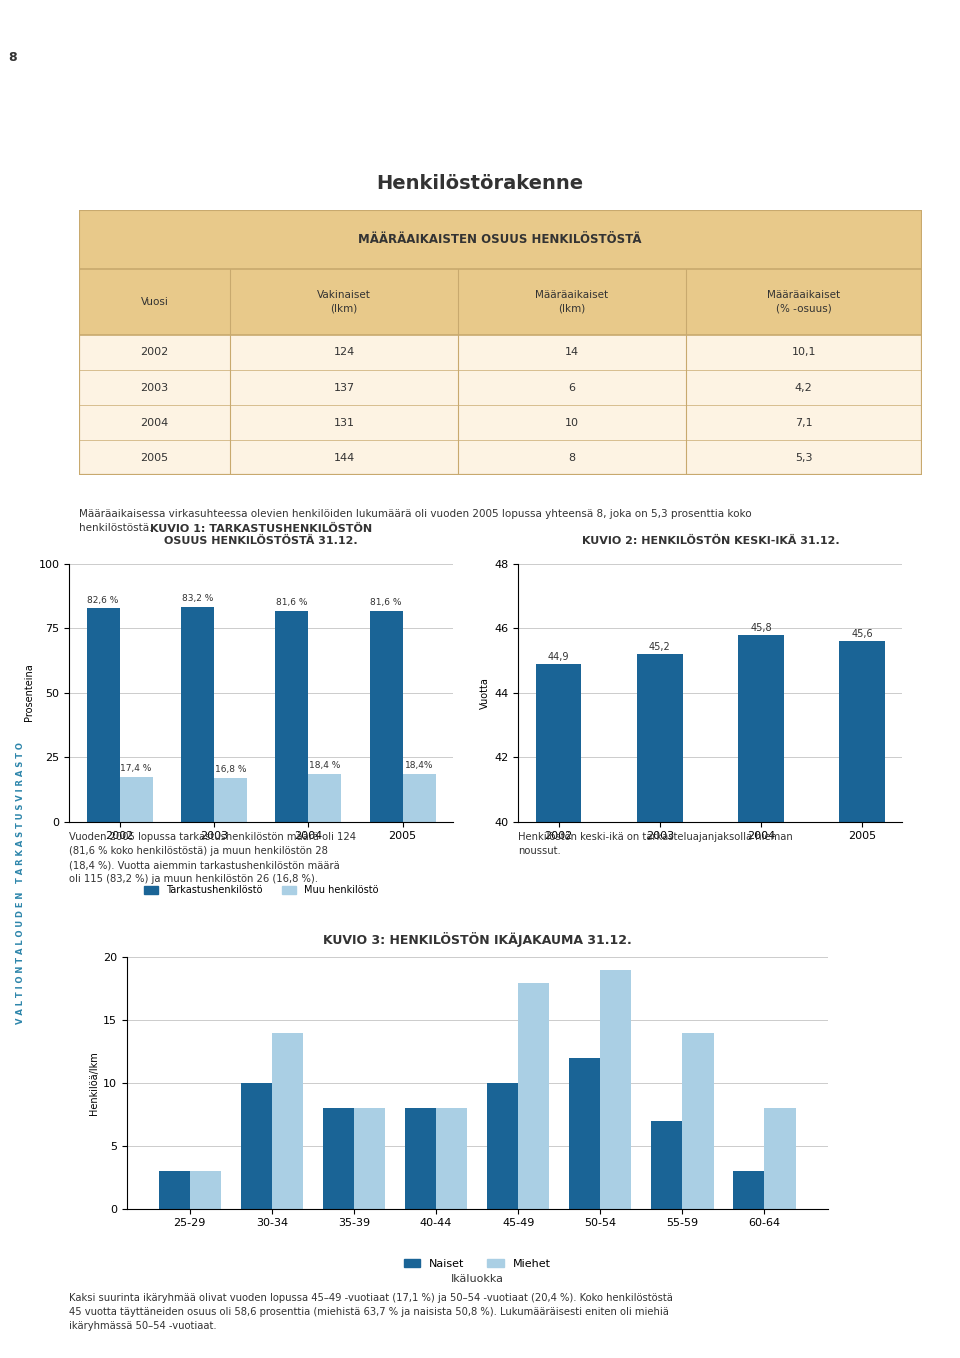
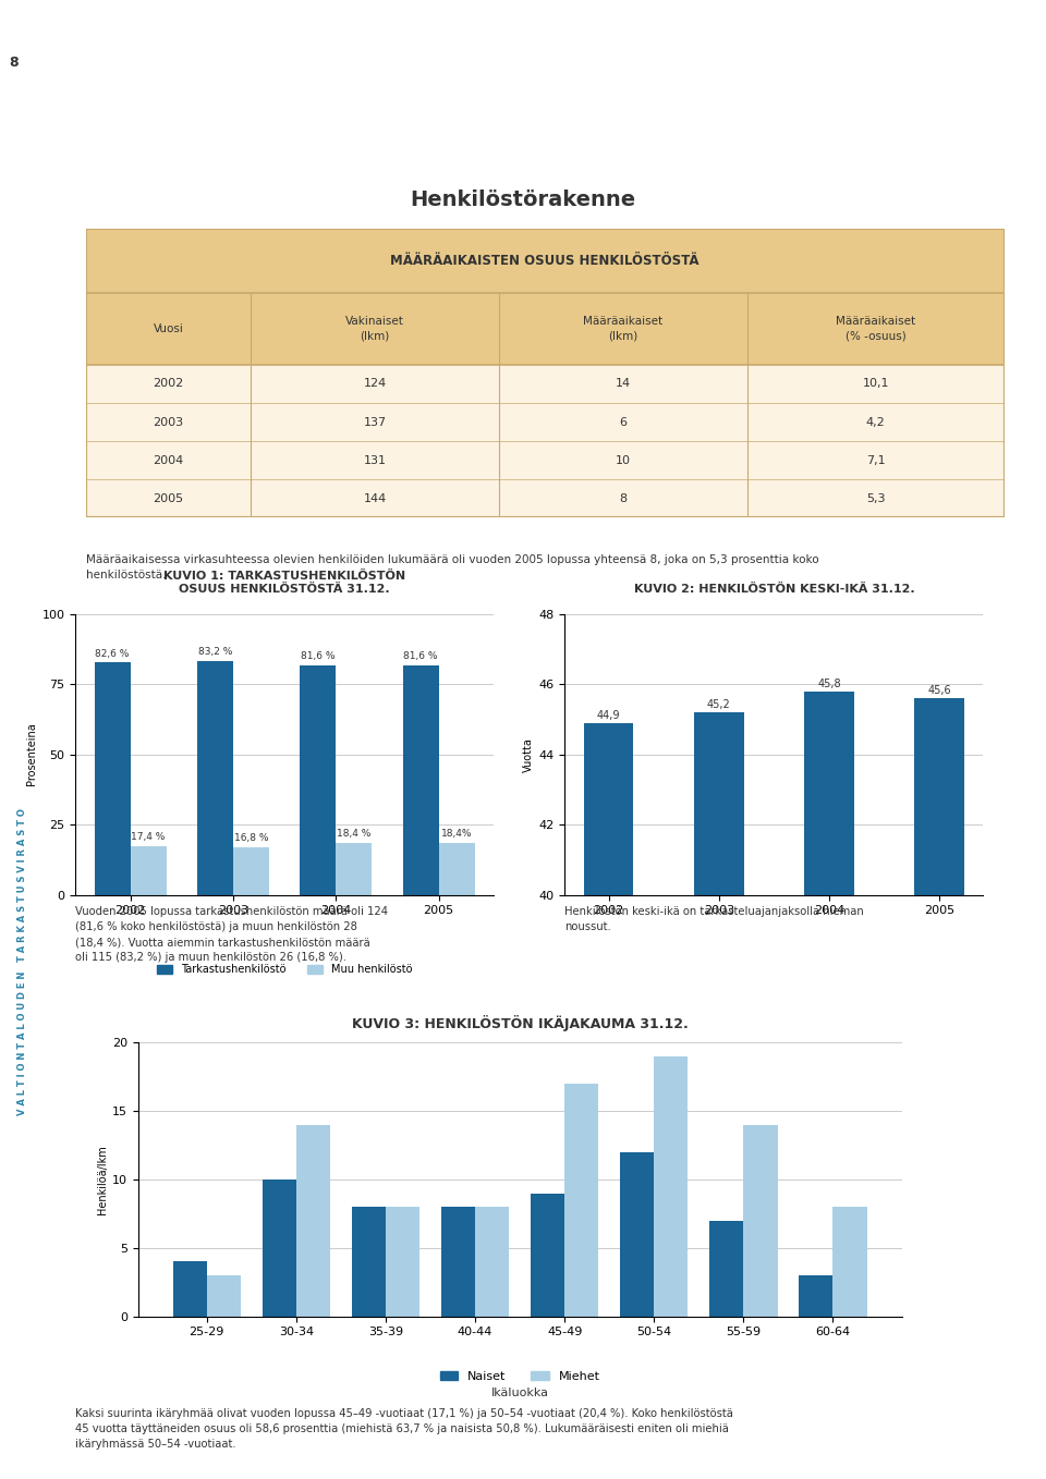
Naiset/25-29: 3 -> 4
Naiset/45-49: 10 -> 9
Miehet/45-49: 18 -> 17
